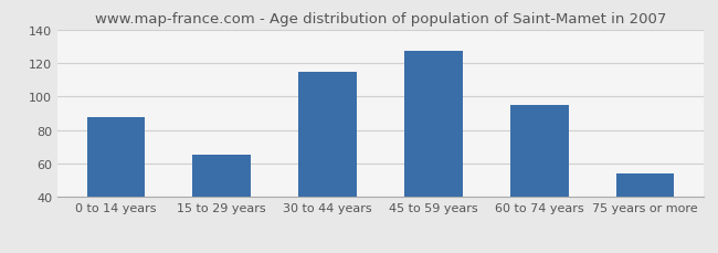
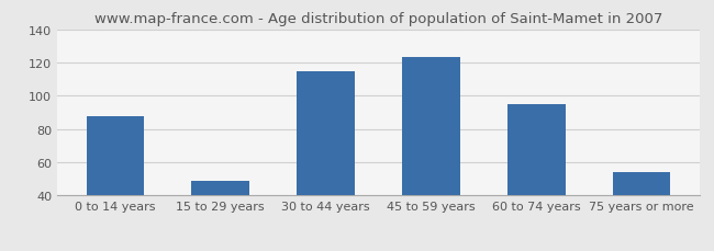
15 to 29 years: 65 -> 49
45 to 59 years: 127 -> 123
